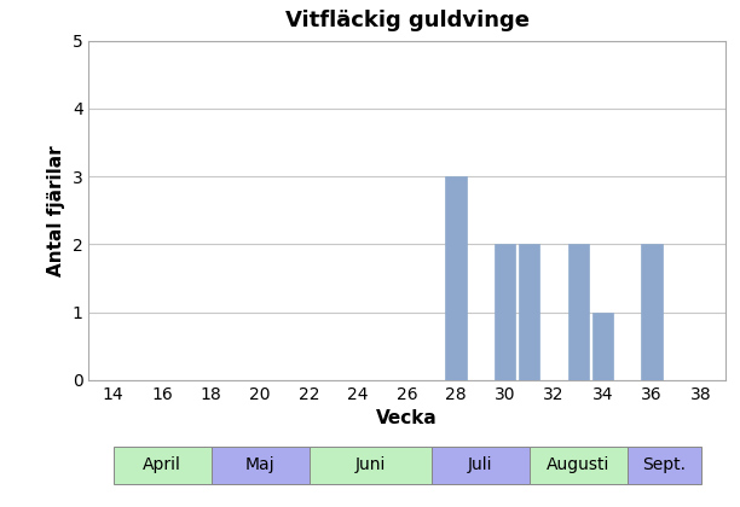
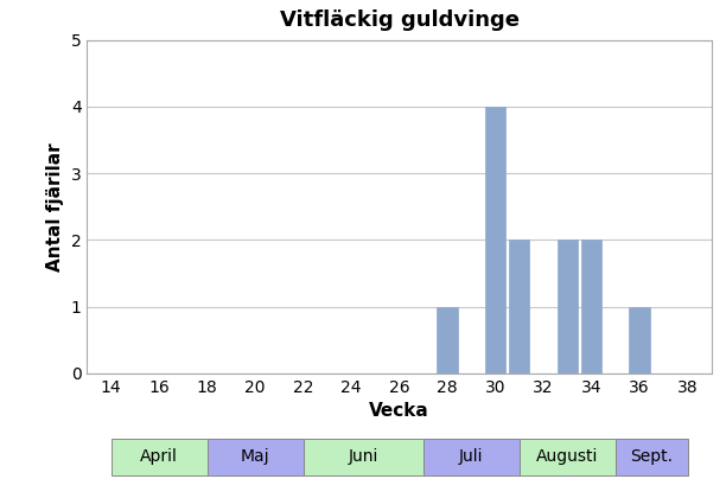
28: 3 -> 1
30: 2 -> 4
34: 1 -> 2
36: 2 -> 1
